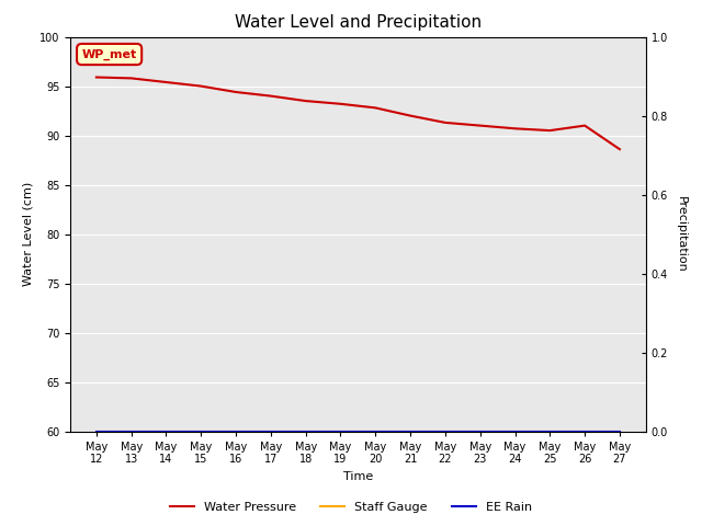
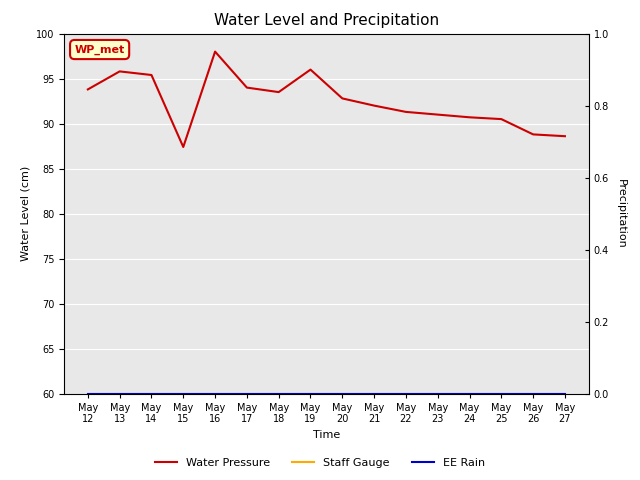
Water Pressure/May 12: 95.9 -> 93.8
Water Pressure/May 15: 95.0 -> 87.4
Water Pressure/May 16: 94.4 -> 98.0
Water Pressure/May 19: 93.2 -> 96.0
Water Pressure/May 26: 91.0 -> 88.8
